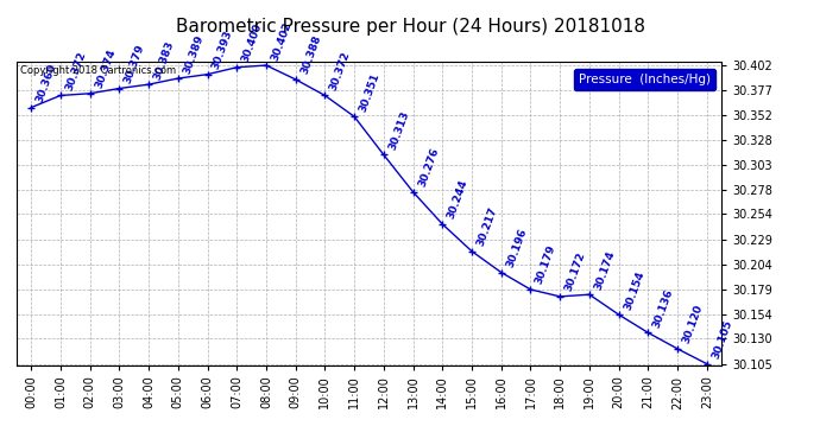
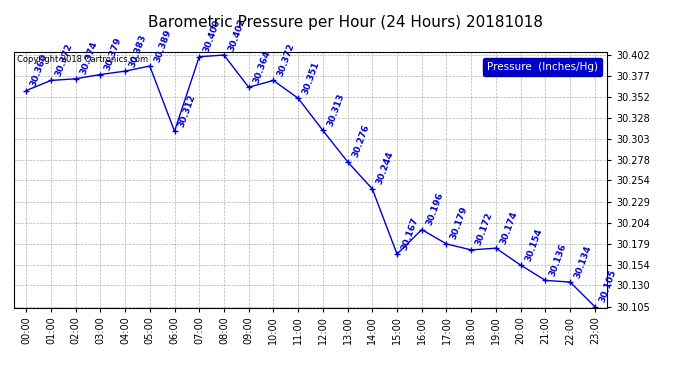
06:00: 30.393 -> 30.312
09:00: 30.388 -> 30.364
15:00: 30.217 -> 30.167
22:00: 30.120 -> 30.134
